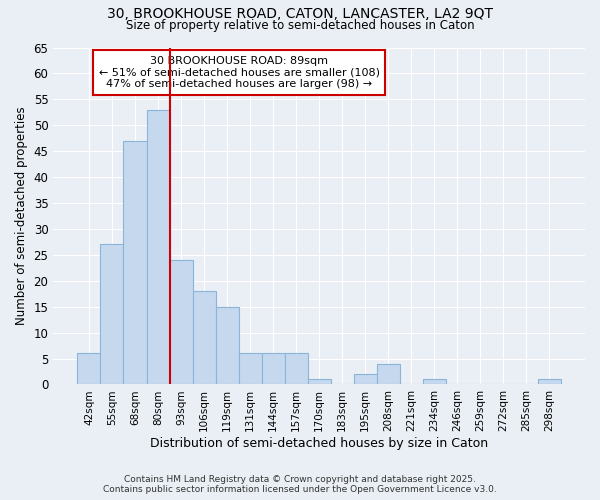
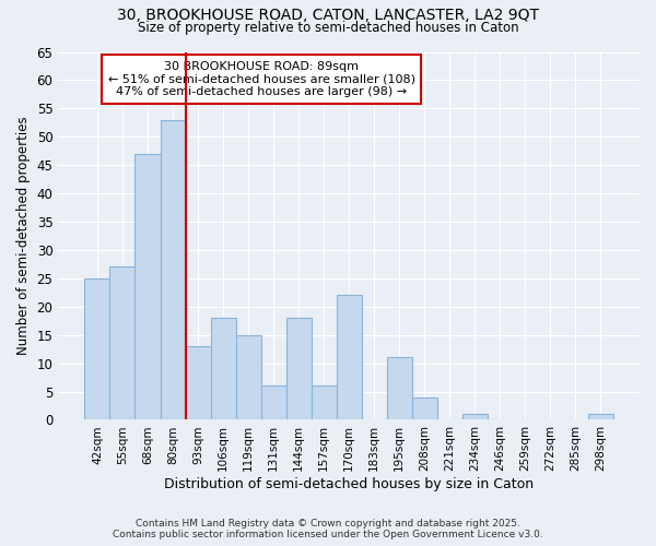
42sqm: 6 -> 25
93sqm: 24 -> 13
144sqm: 6 -> 18
170sqm: 1 -> 22
195sqm: 2 -> 11
